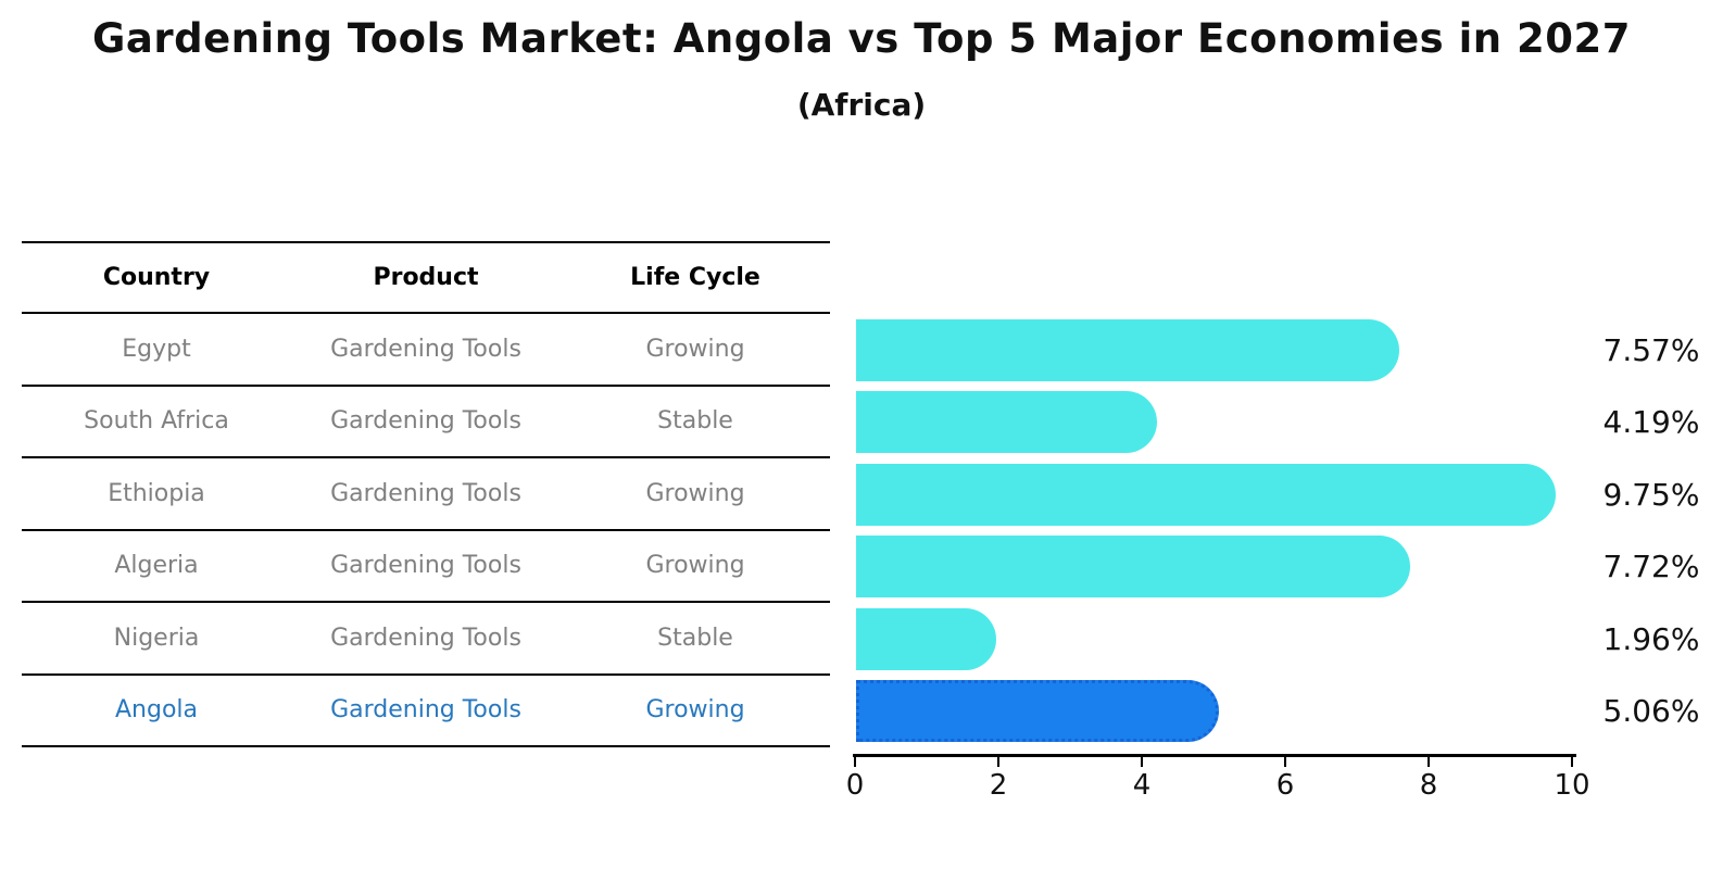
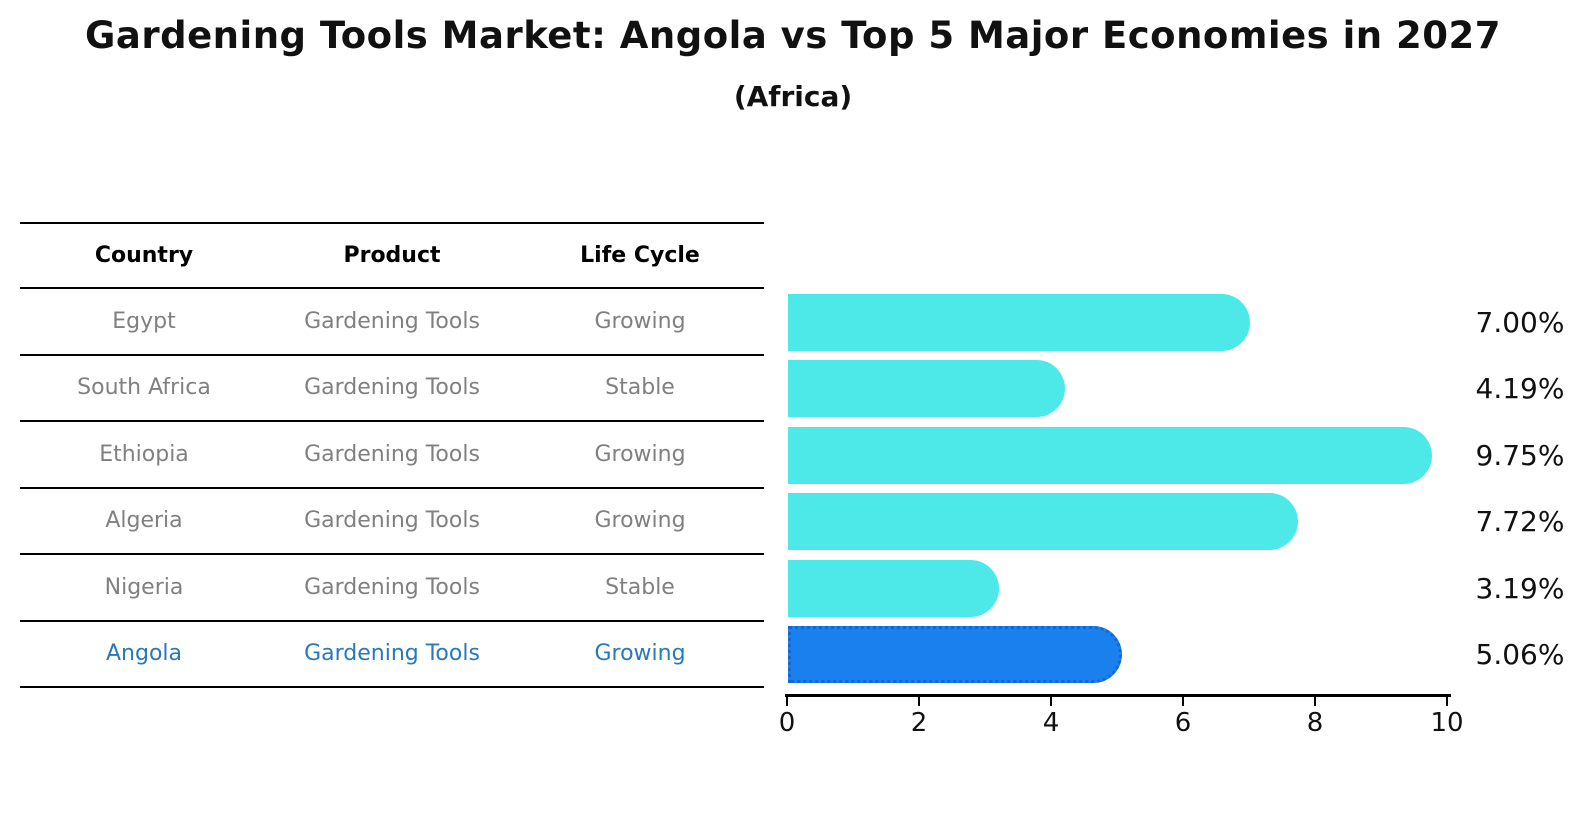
Egypt: 7.57% -> 7.00%
Nigeria: 1.96% -> 3.19%
